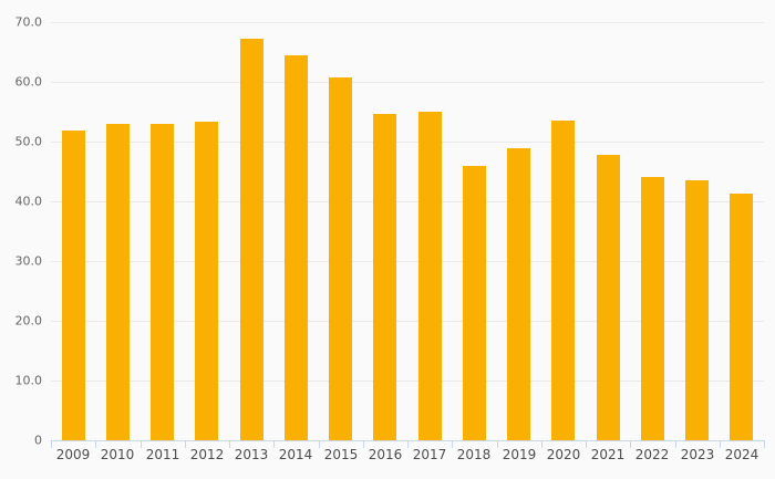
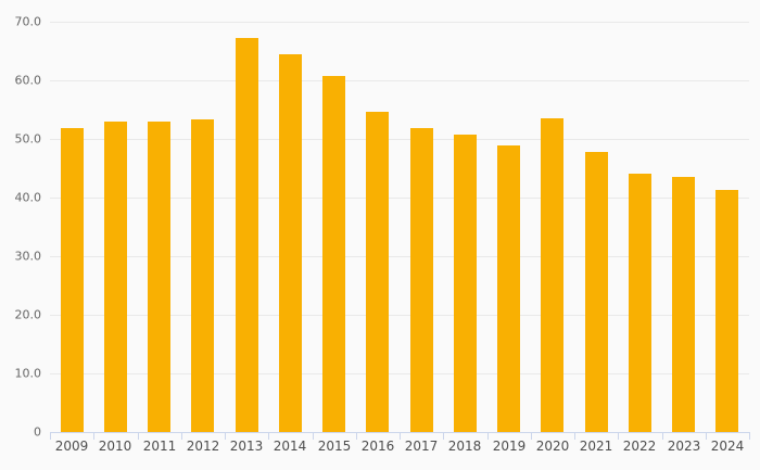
2017: 55 -> 52
2018: 46 -> 51
